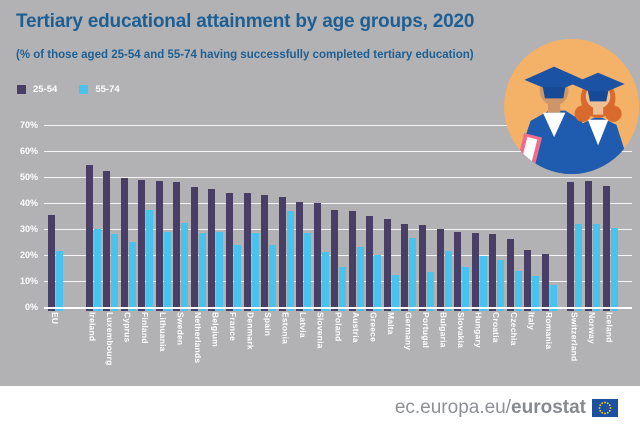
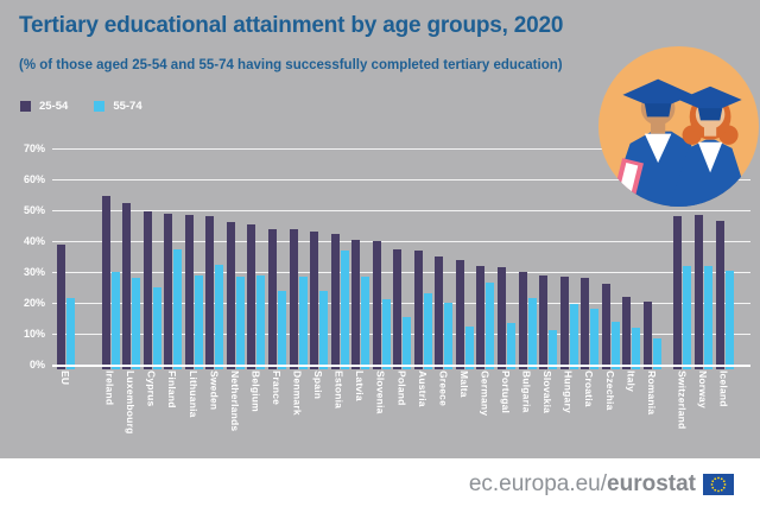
25-54/EU: 36% -> 39%
55-74/Slovakia: 16% -> 11%
